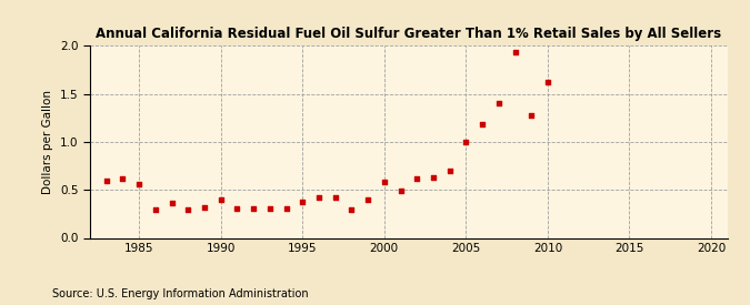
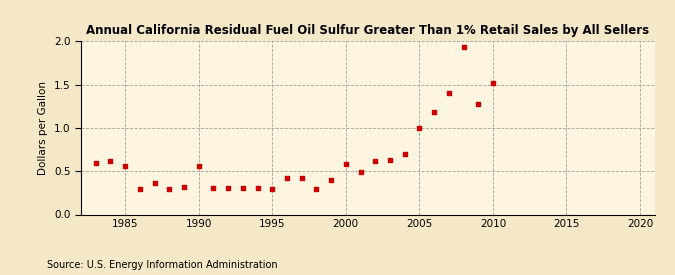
1990: 0.40 -> 0.56
1995: 0.37 -> 0.30
2010: 1.62 -> 1.52
